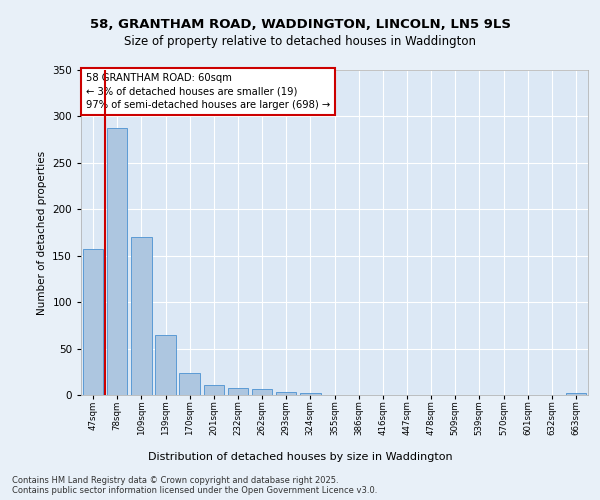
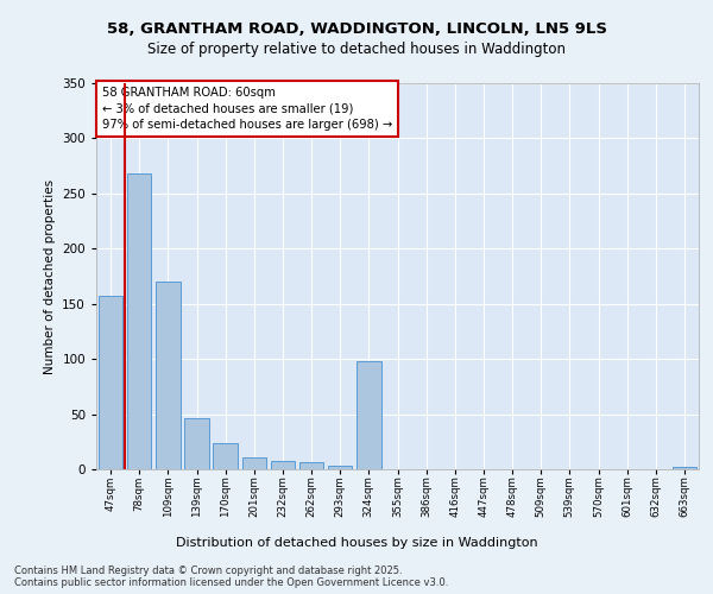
78sqm: 288 -> 268
139sqm: 65 -> 46
324sqm: 2 -> 98
